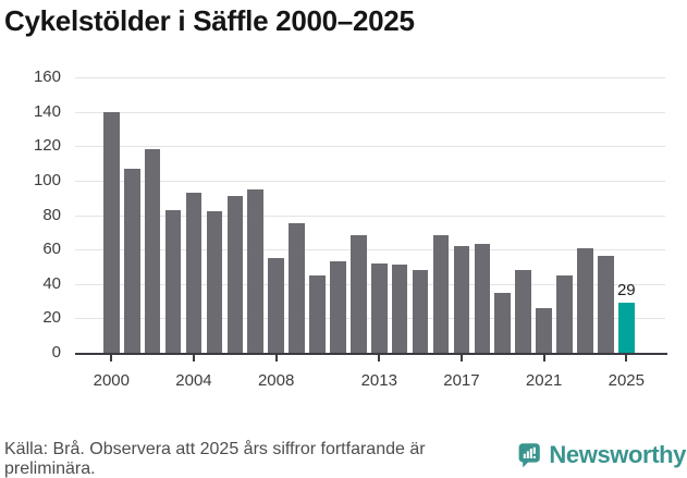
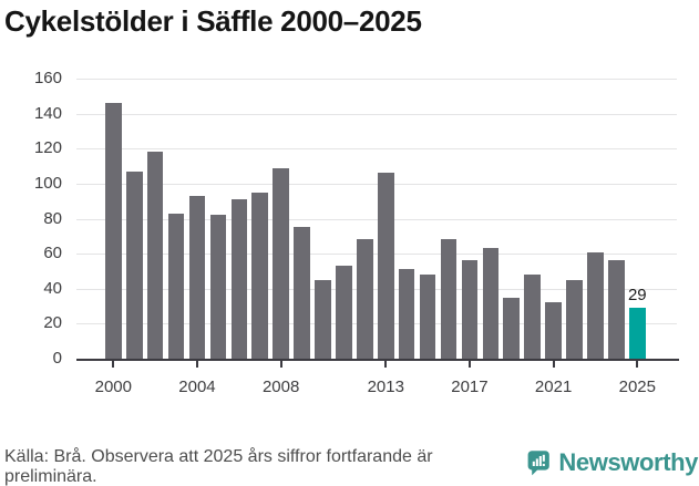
2000: 140 -> 146
2008: 55 -> 109
2013: 52 -> 106
2017: 62 -> 56
2021: 26 -> 32
